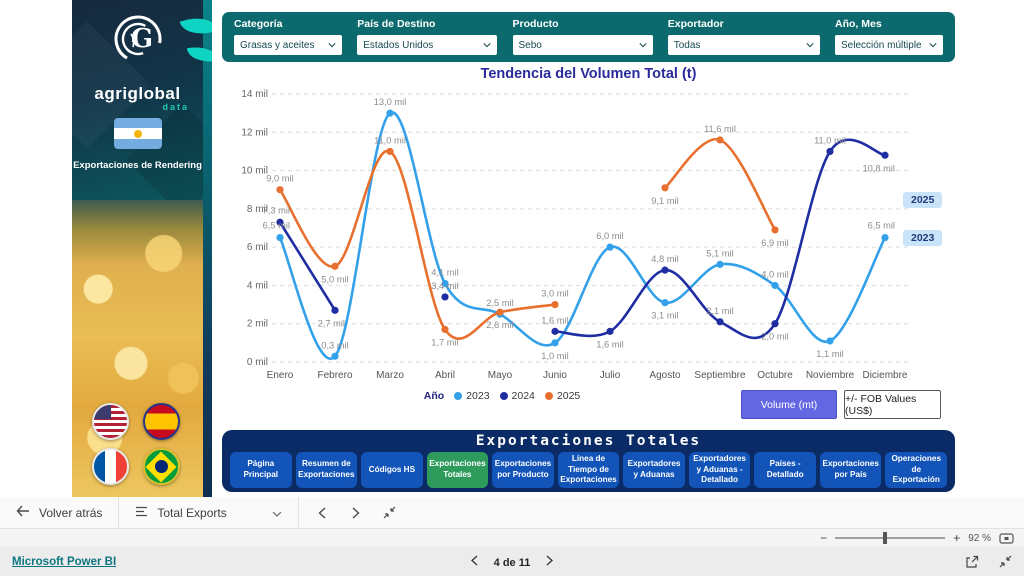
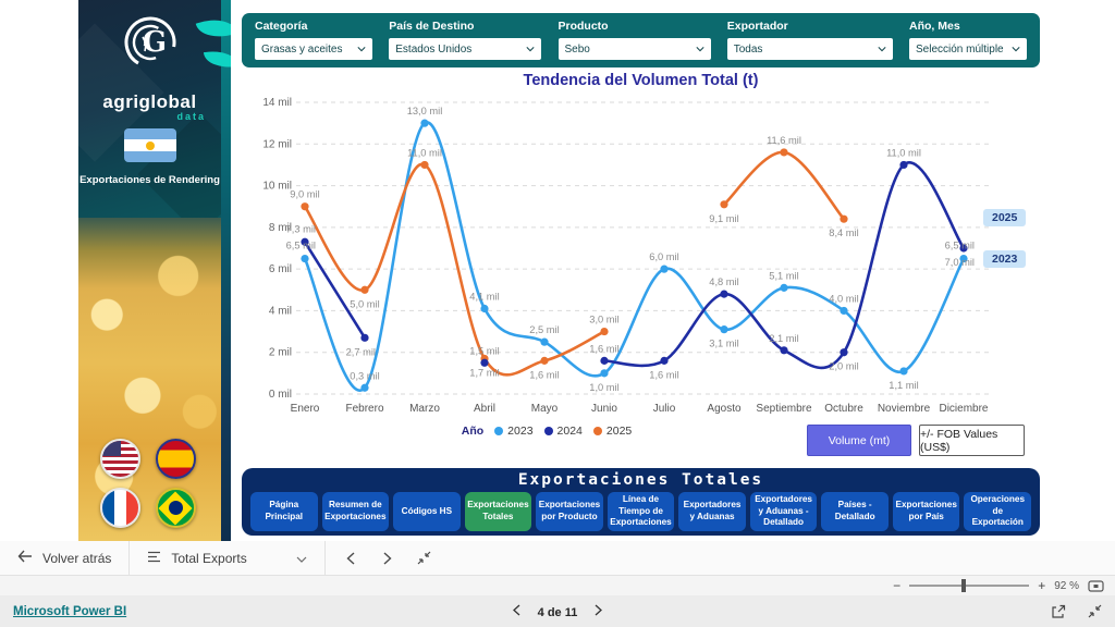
2024/Abril: 3,4 -> 1,5
2025/Mayo: 2,6 -> 1,6
2025/Octubre: 6,9 -> 8,4
2024/Diciembre: 10,8 -> 7,0
